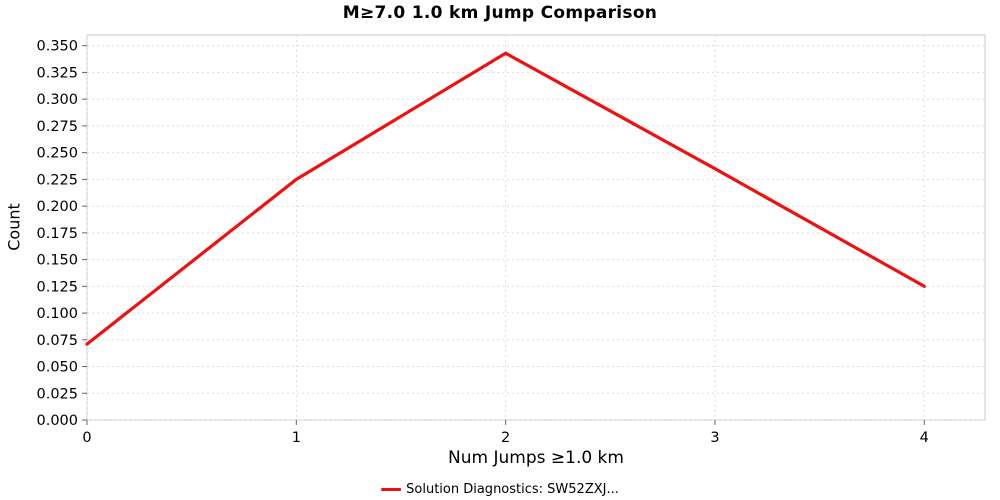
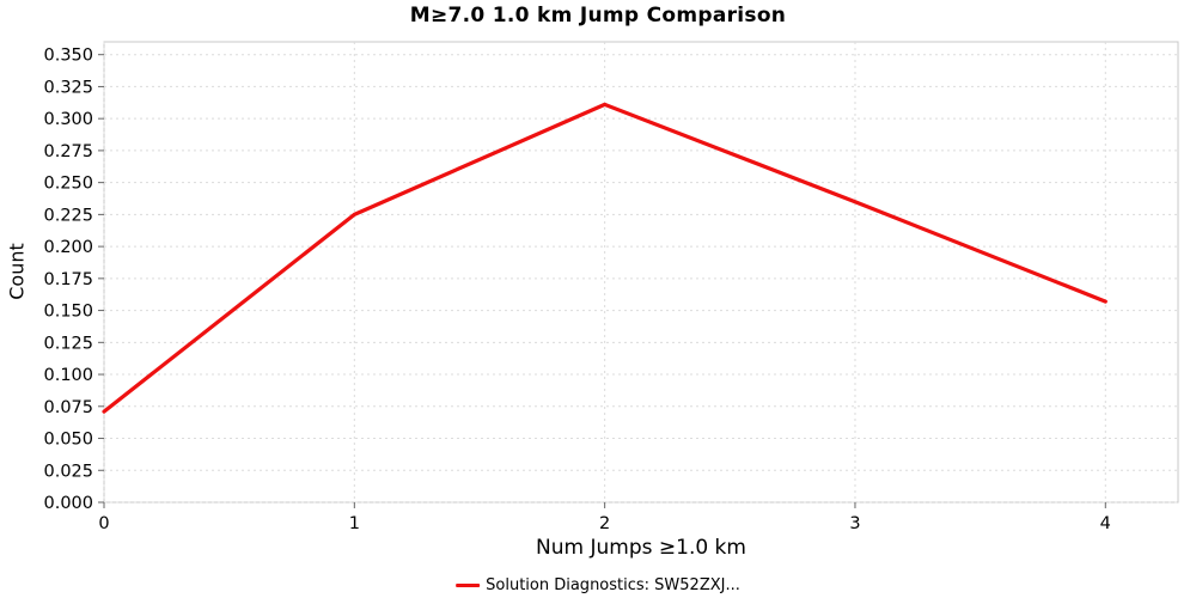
2: 0.343 -> 0.311
4: 0.125 -> 0.157
